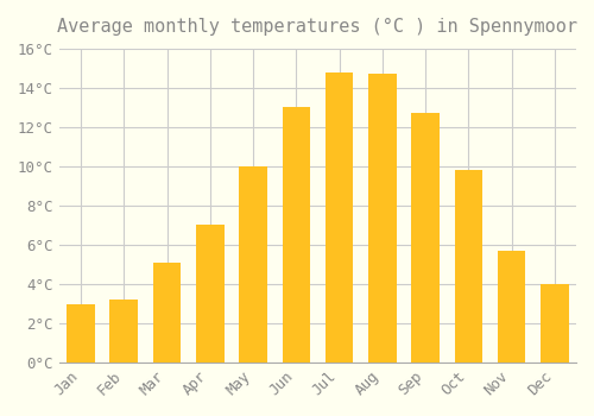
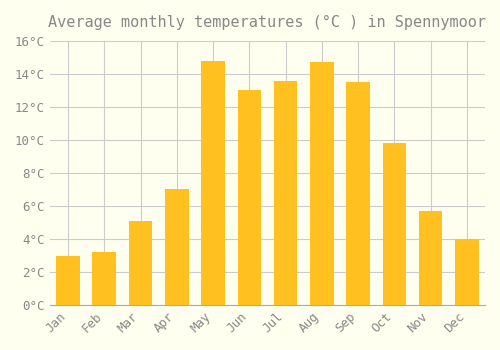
May: 10.0°C -> 14.8°C
Jul: 14.8°C -> 13.6°C
Sep: 12.7°C -> 13.5°C
